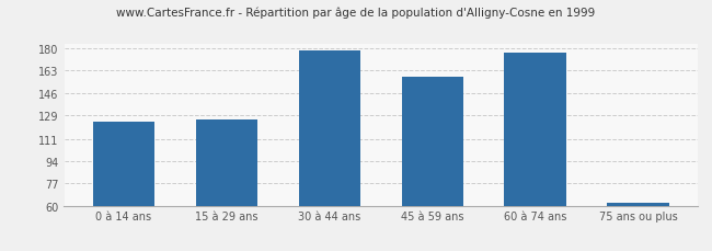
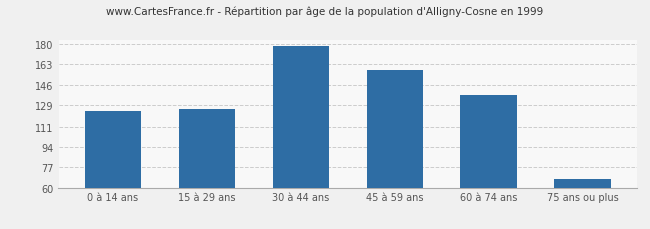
60 à 74 ans: 177 -> 137
75 ans ou plus: 62 -> 67
